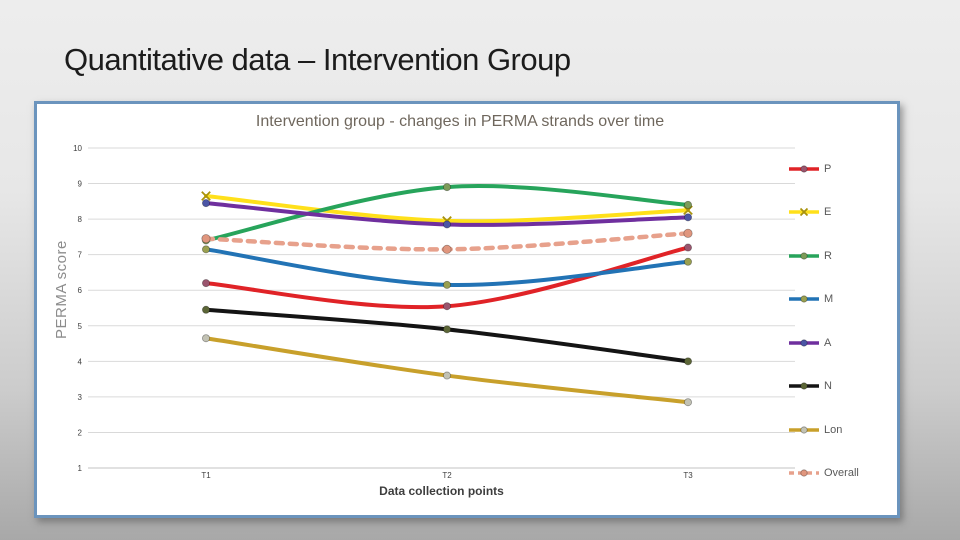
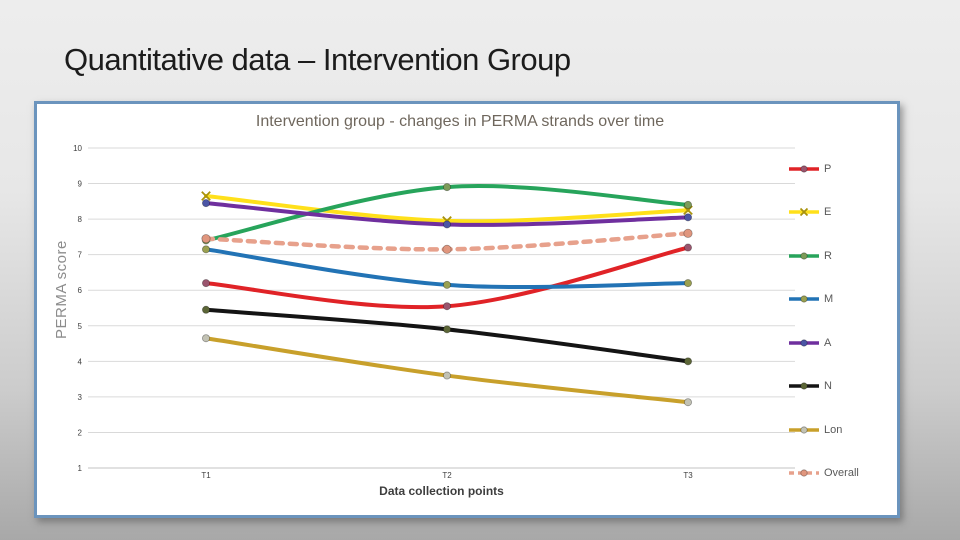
M/T3: 6.8 -> 6.2
